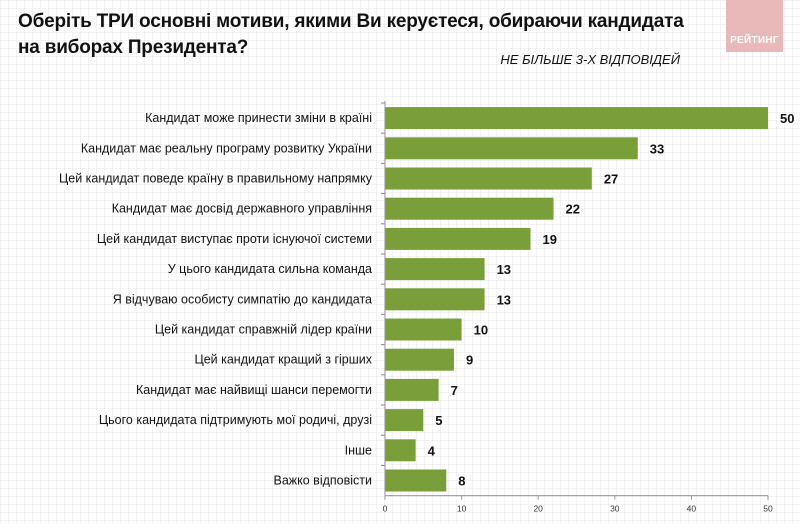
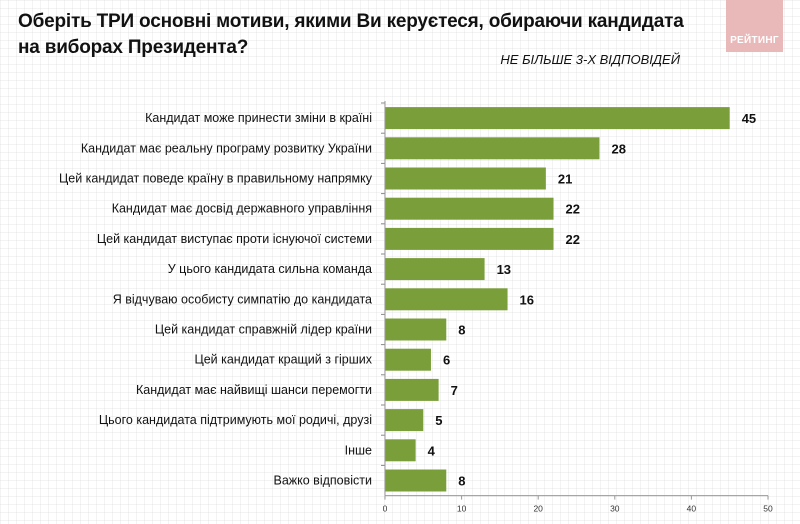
Кандидат може принести зміни в країні: 50 -> 45
Кандидат має реальну програму розвитку України: 33 -> 28
Цей кандидат поведе країну в правильному напрямку: 27 -> 21
Цей кандидат виступає проти існуючої системи: 19 -> 22
Я відчуваю особисту симпатію до кандидата: 13 -> 16
Цей кандидат справжній лідер країни: 10 -> 8
Цей кандидат кращий з гірших: 9 -> 6
